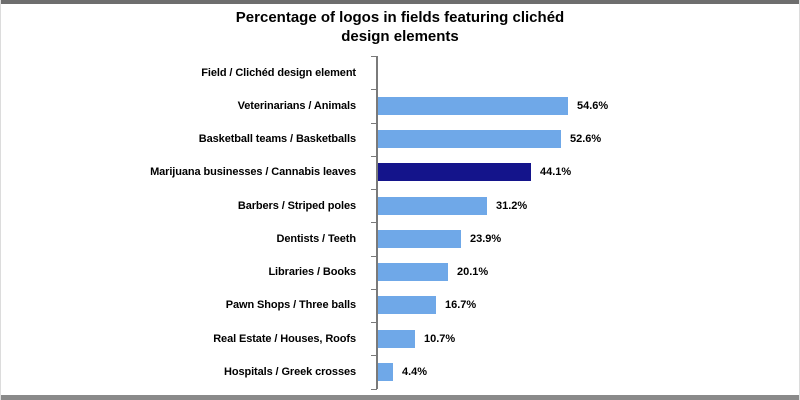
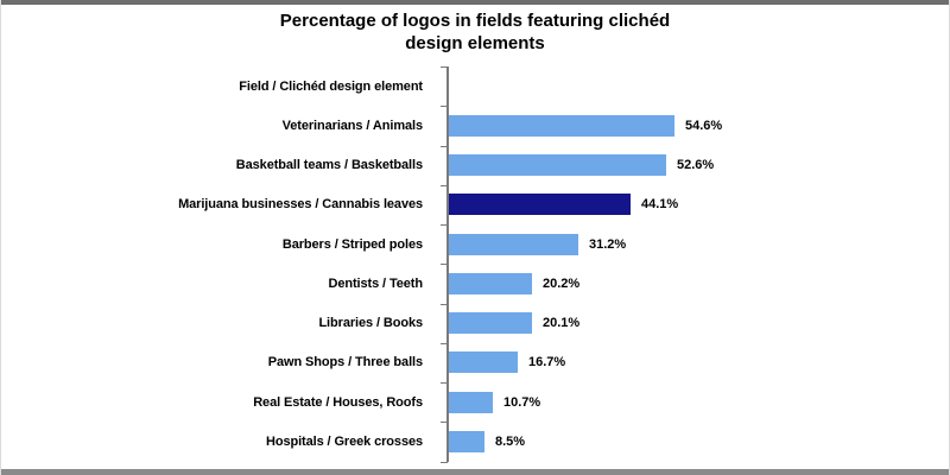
Dentists / Teeth: 23.9% -> 20.2%
Hospitals / Greek crosses: 4.4% -> 8.5%
